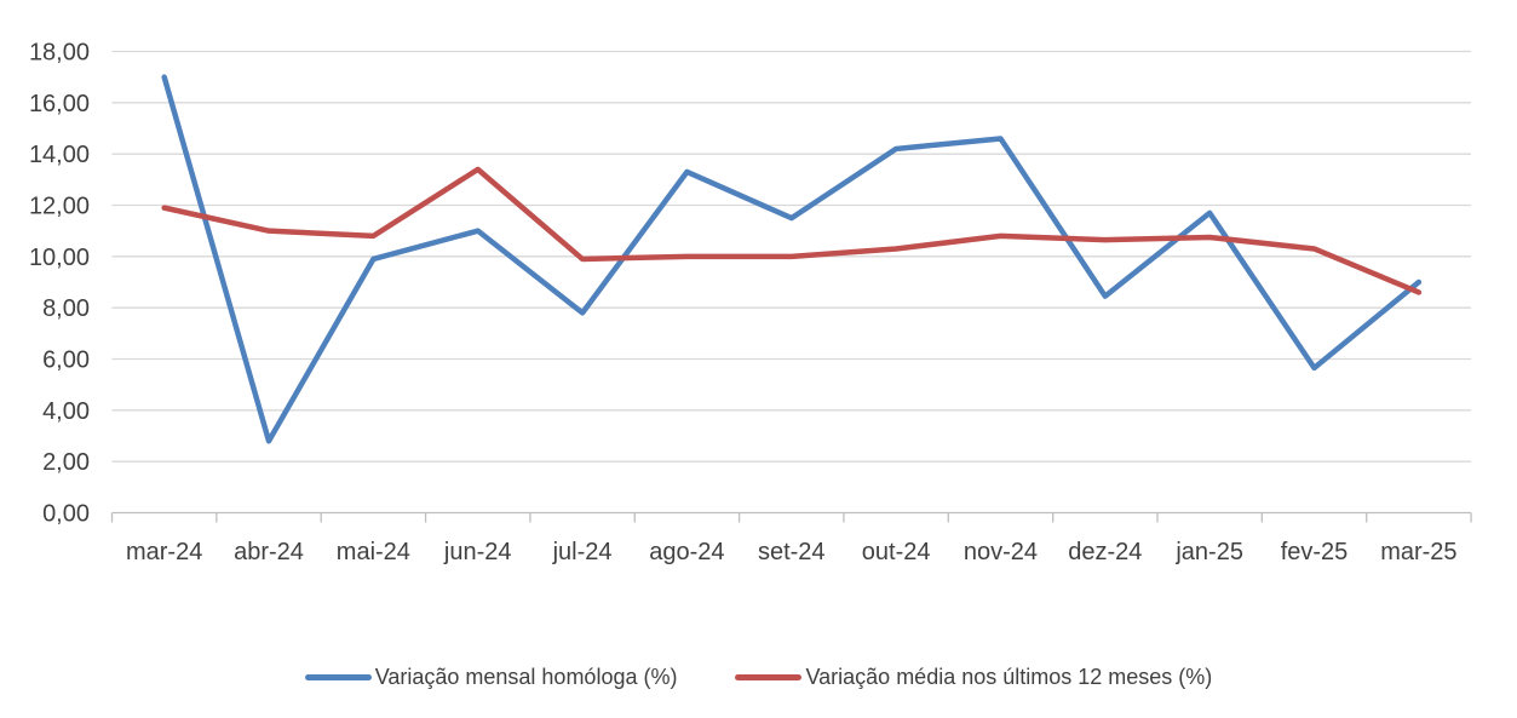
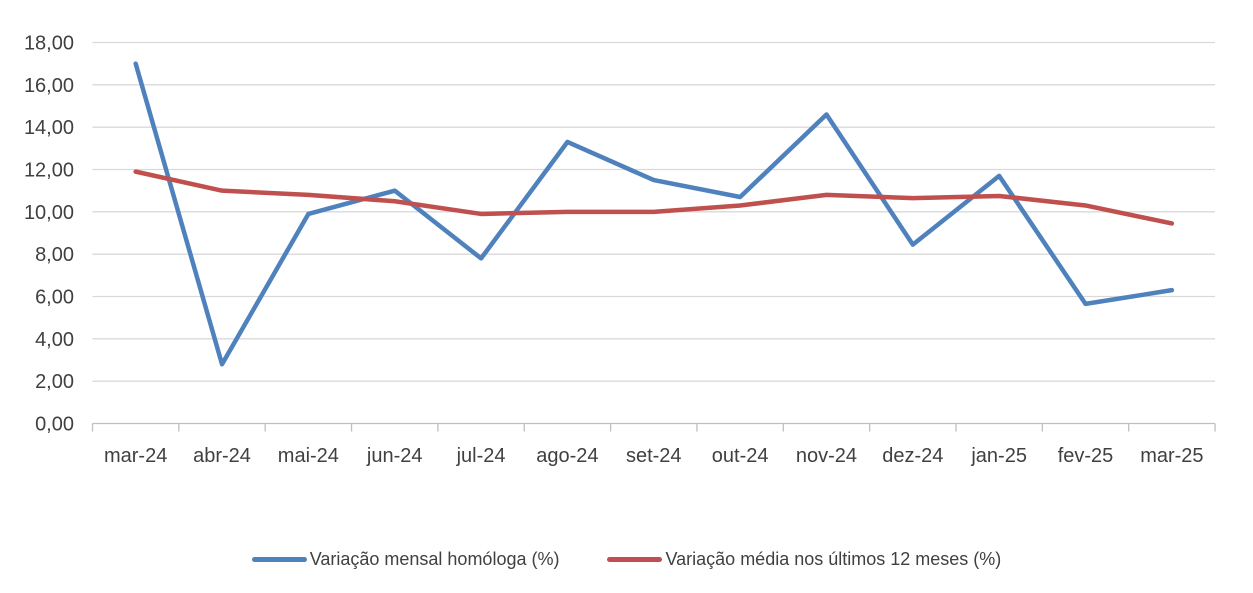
Variação média nos últimos 12 meses (%)/jun-24: 13,4 -> 10,5
Variação mensal homóloga (%)/out-24: 14,2 -> 10,7
Variação mensal homóloga (%)/mar-25: 9,0 -> 6,3
Variação média nos últimos 12 meses (%)/mar-25: 8,6 -> 9,4
